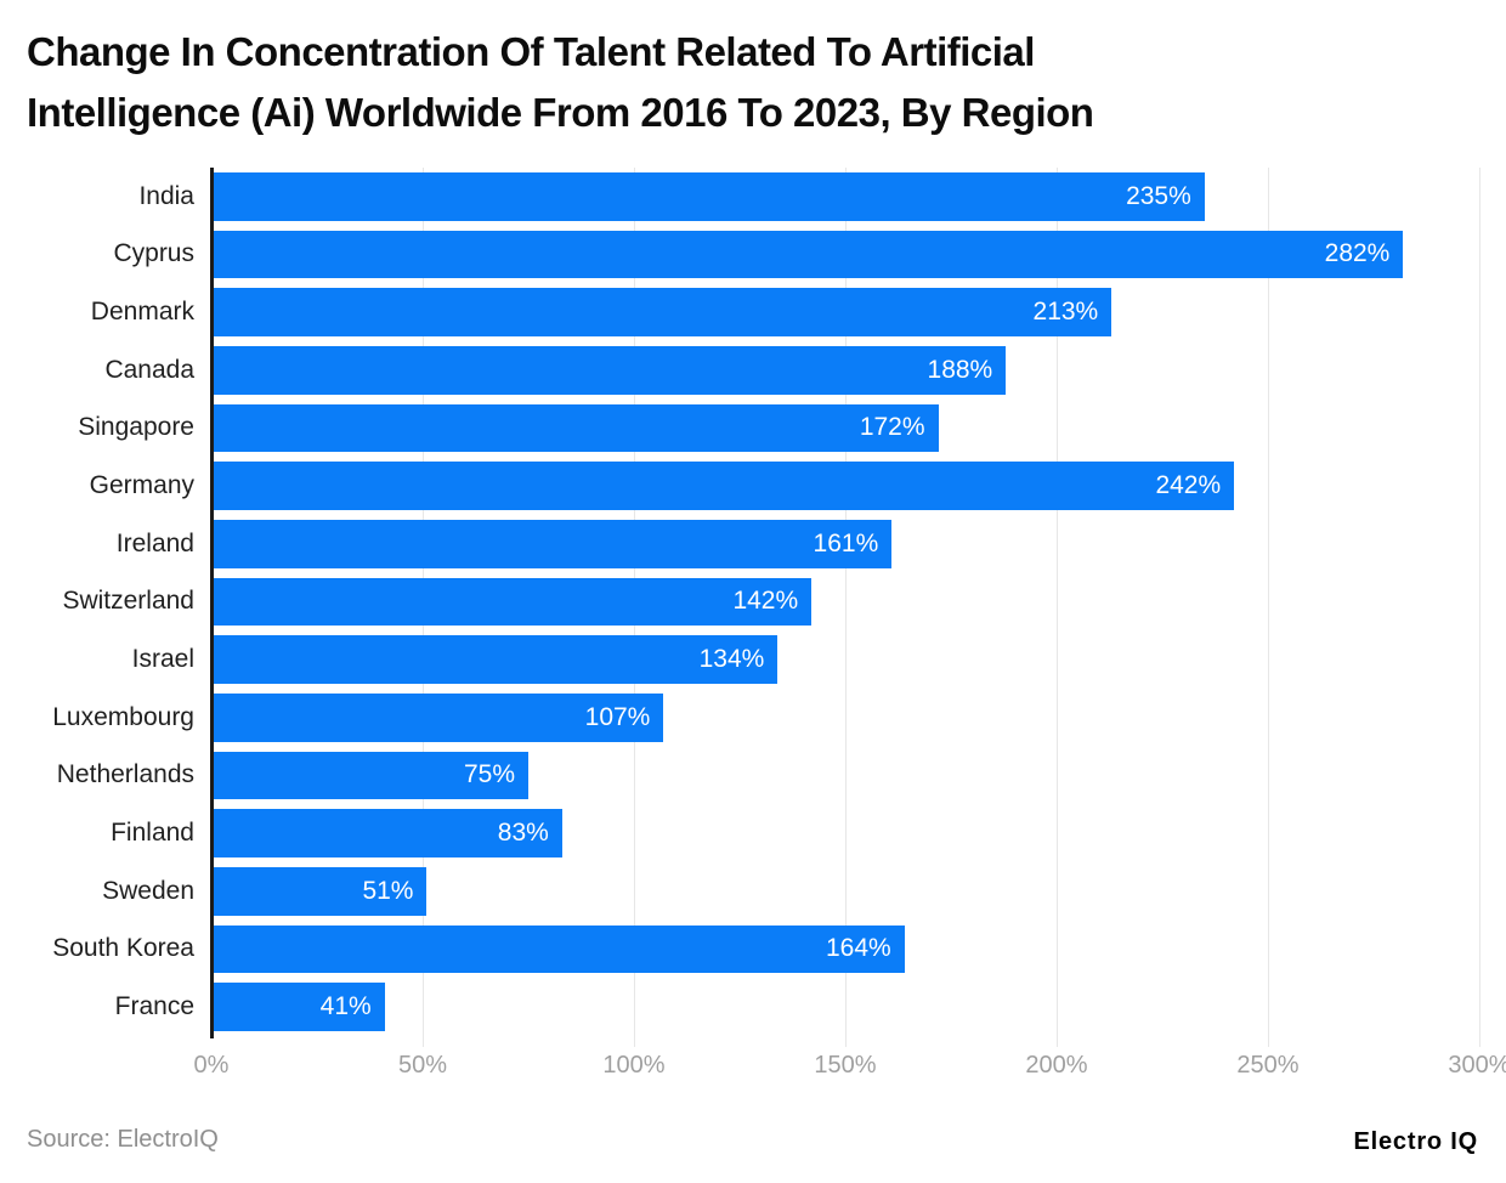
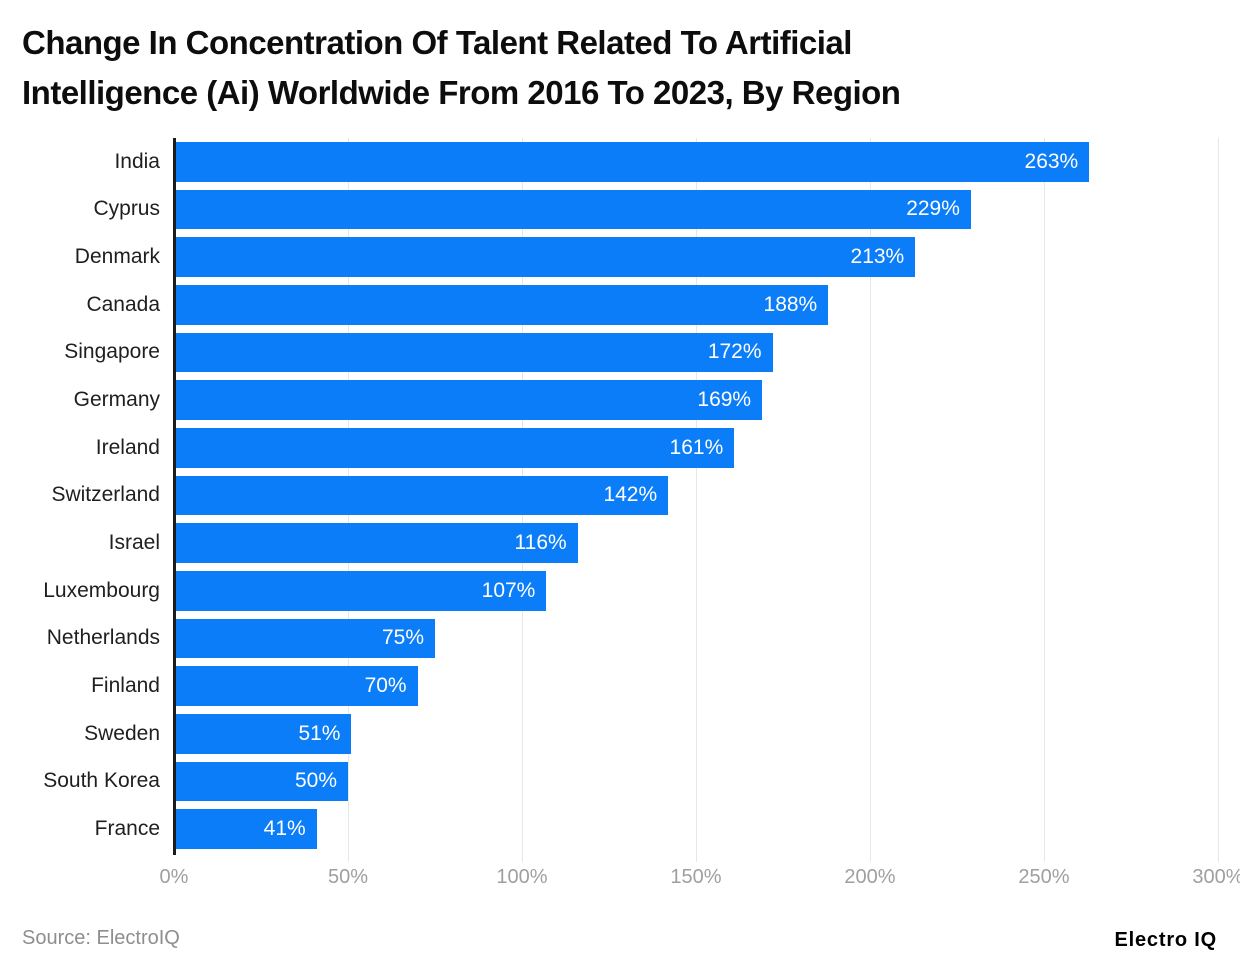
India: 235% -> 263%
Cyprus: 282% -> 229%
Germany: 242% -> 169%
Israel: 134% -> 116%
Finland: 83% -> 70%
South Korea: 164% -> 50%
